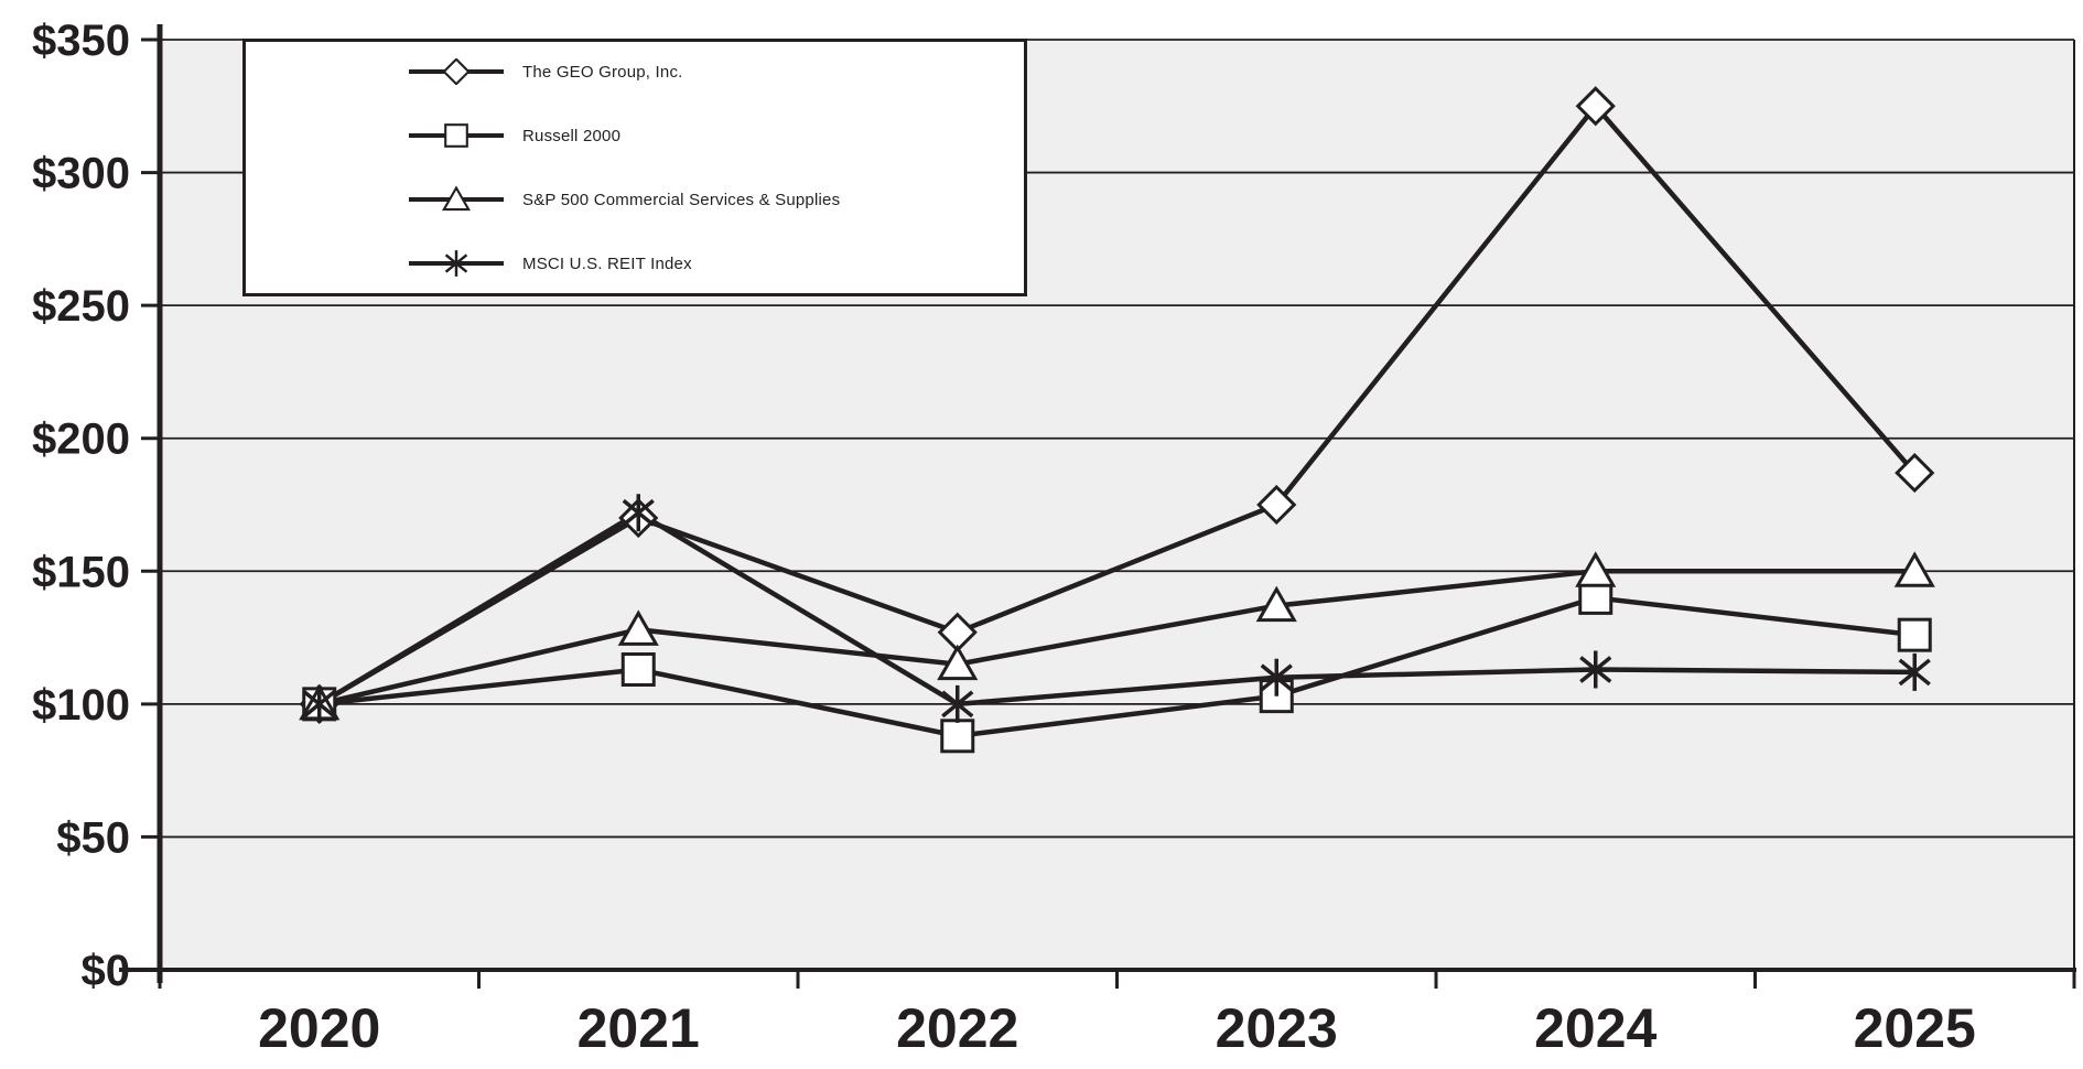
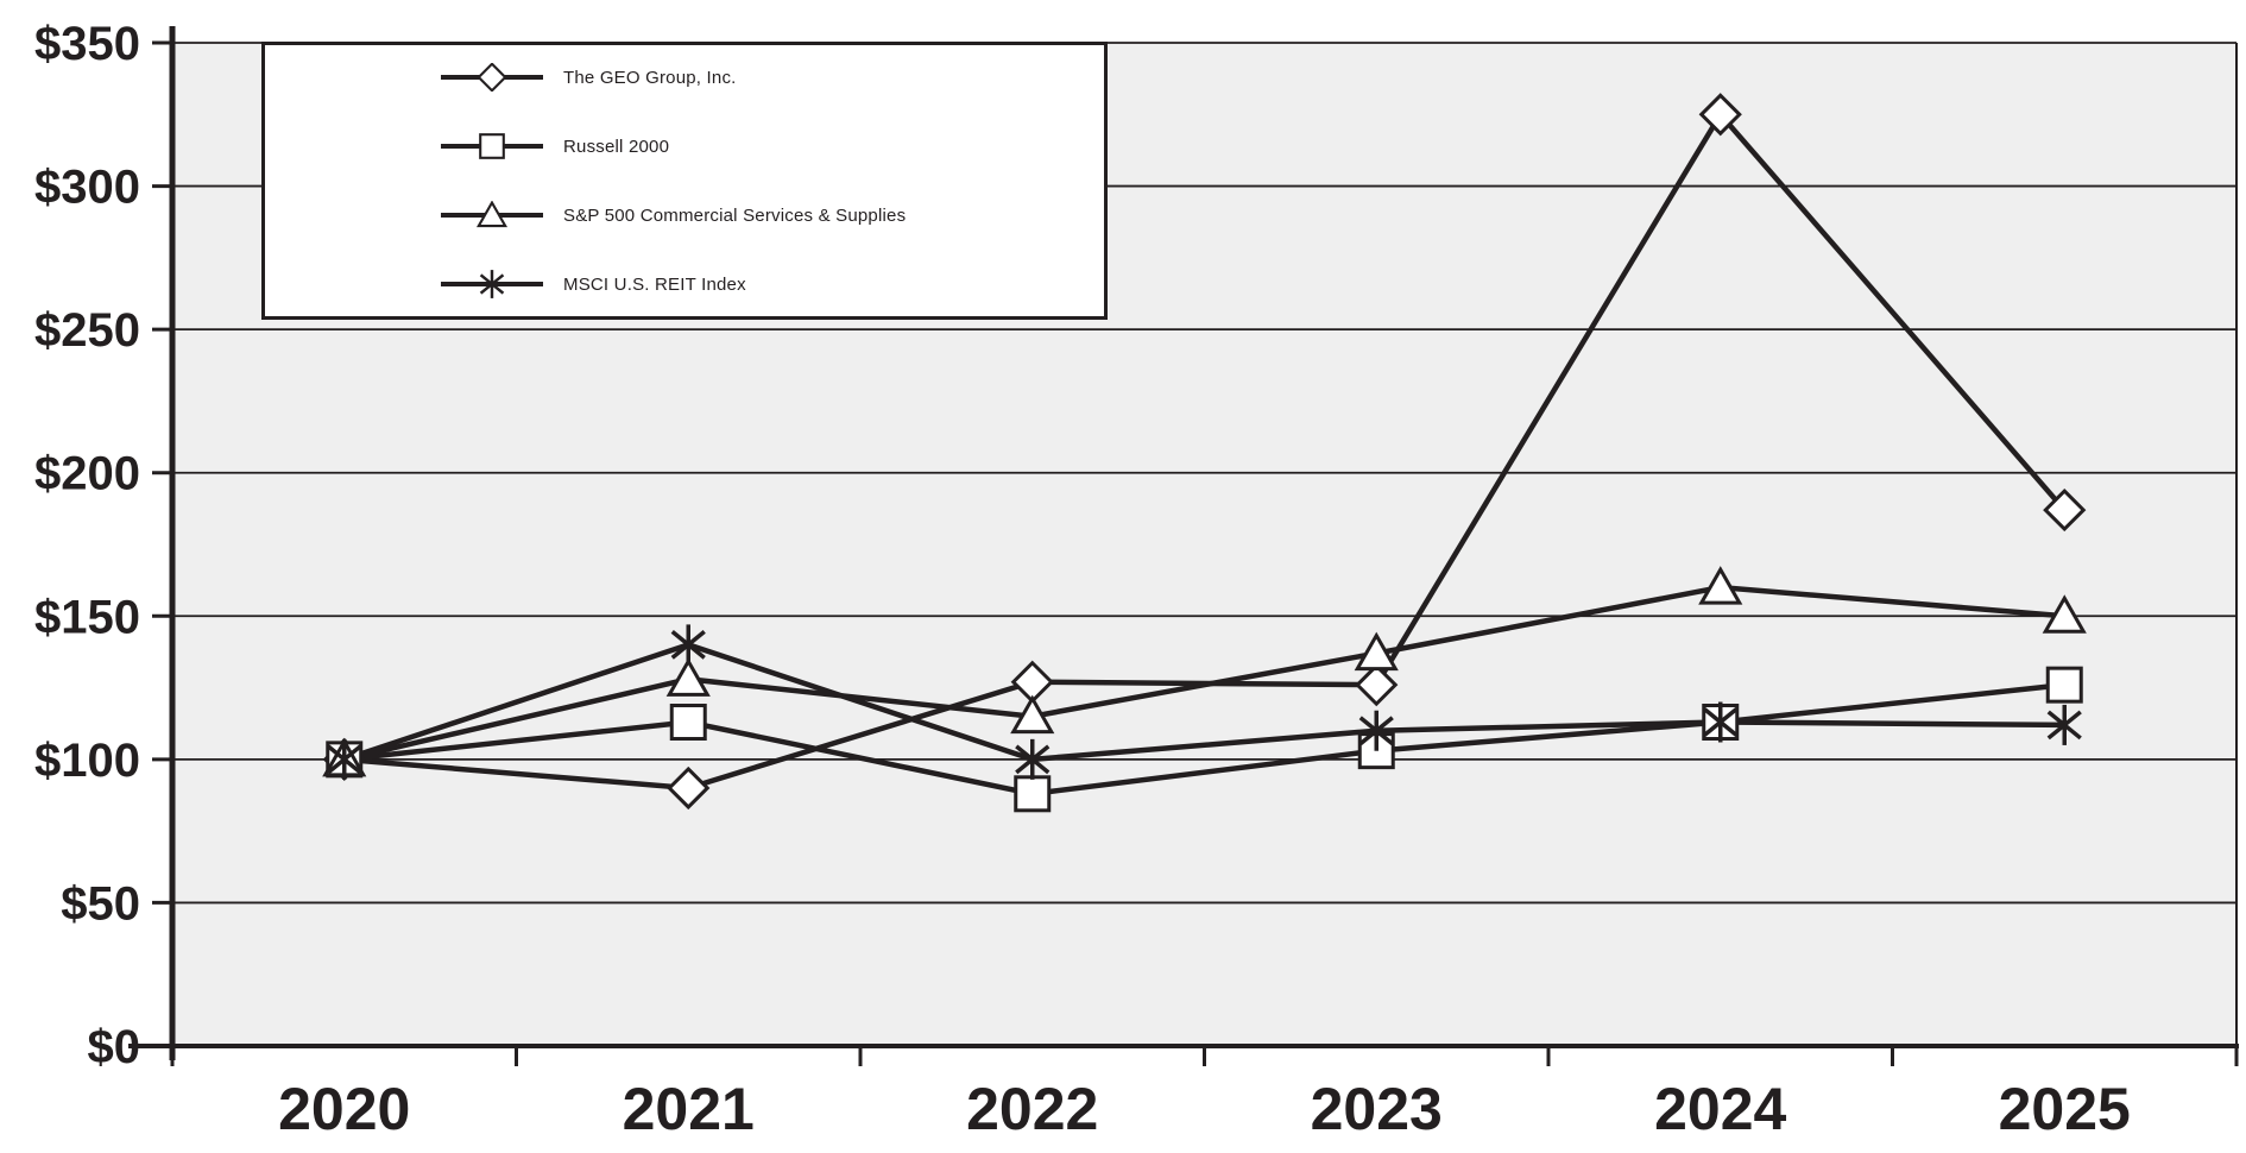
The GEO Group, Inc./2021: $170 -> $90
MSCI U.S. REIT Index/2021: $172 -> $140
The GEO Group, Inc./2023: $175 -> $126
Russell 2000/2024: $140 -> $113
S&P 500 Commercial Services & Supplies/2024: $150 -> $160
